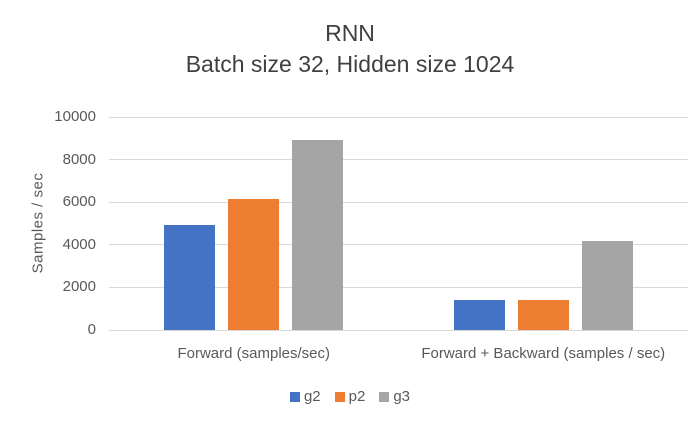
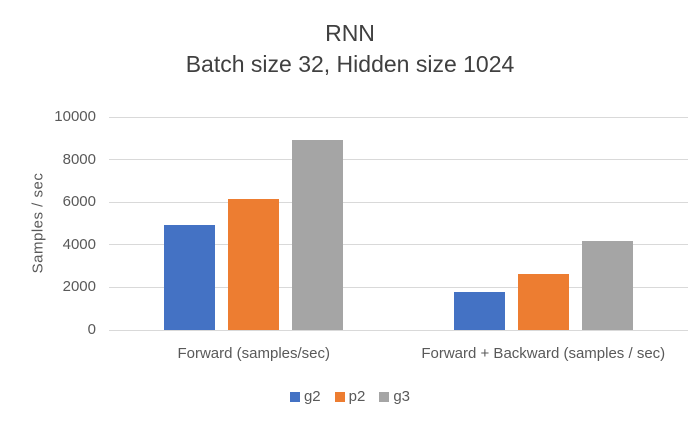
g2/Forward + Backward (samples / sec): 1400 -> 1800
p2/Forward + Backward (samples / sec): 1400 -> 2600
